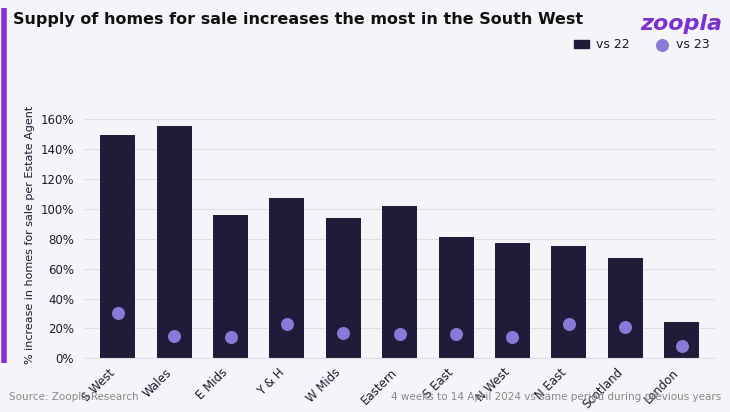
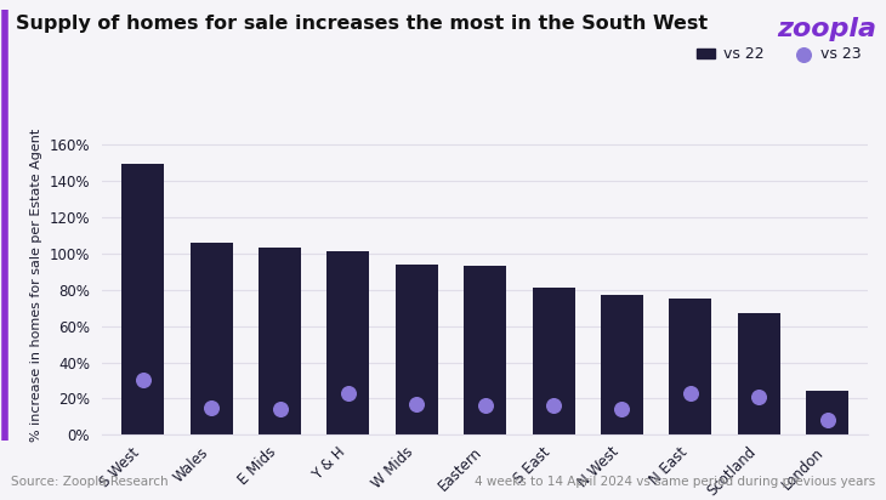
vs 22/Wales: 155% -> 106%
vs 22/E Mids: 96% -> 103%
vs 22/Y & H: 107% -> 101%
vs 22/Eastern: 102% -> 93%
